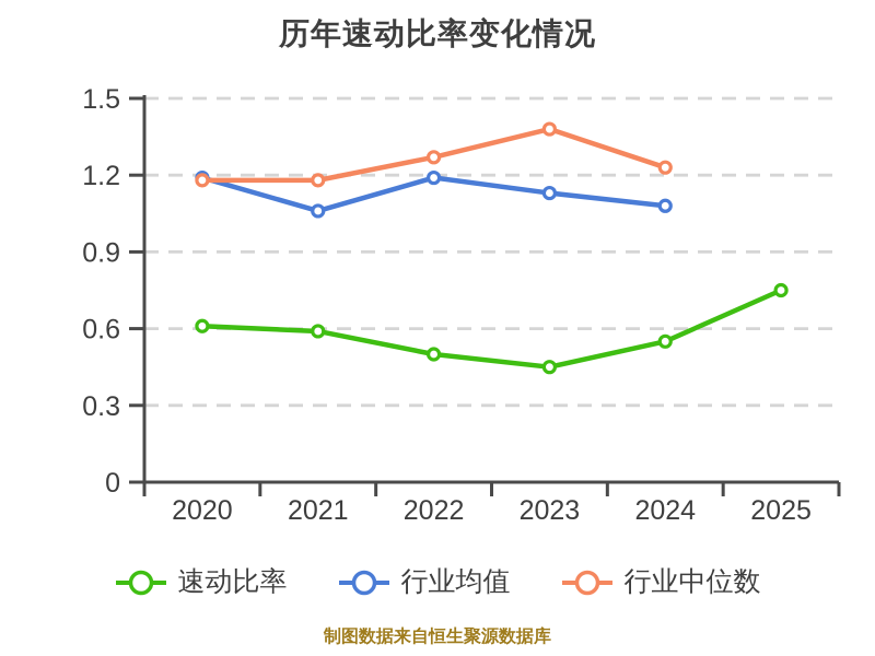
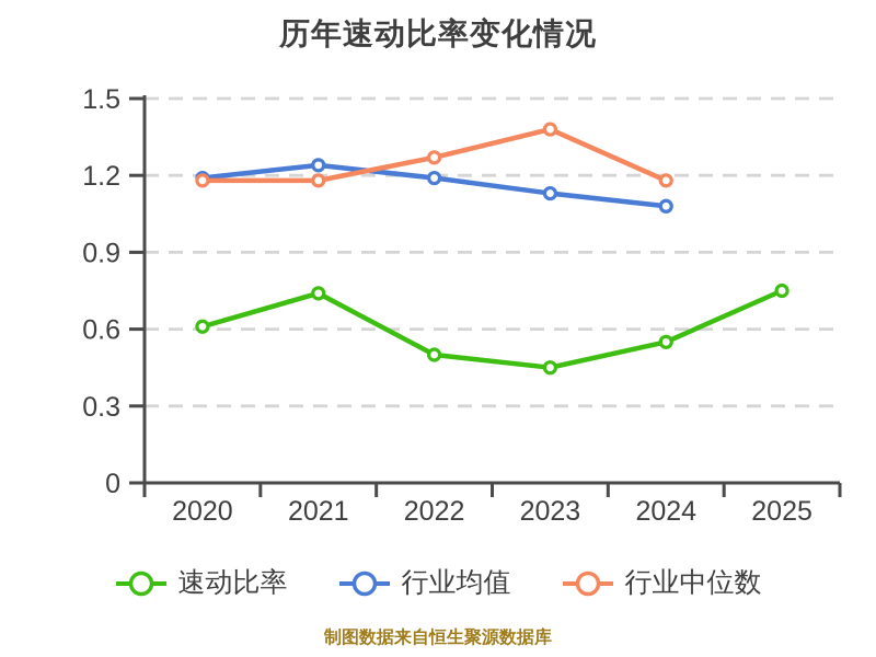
速动比率/2021: 0.59 -> 0.74
行业均值/2021: 1.06 -> 1.24
行业中位数/2024: 1.23 -> 1.18
